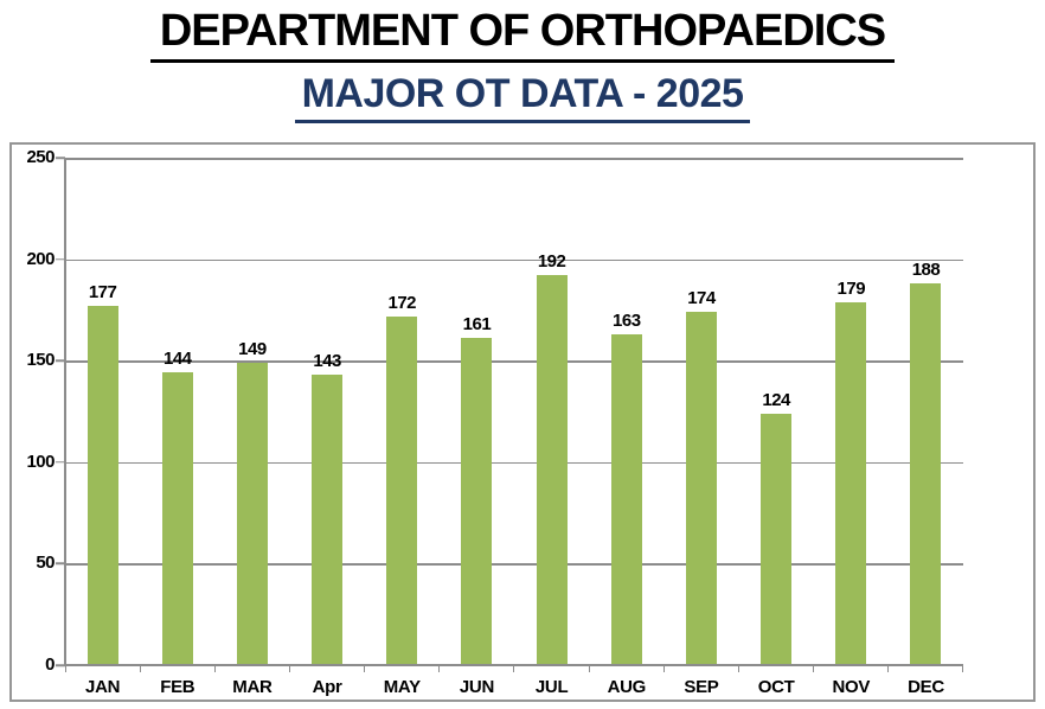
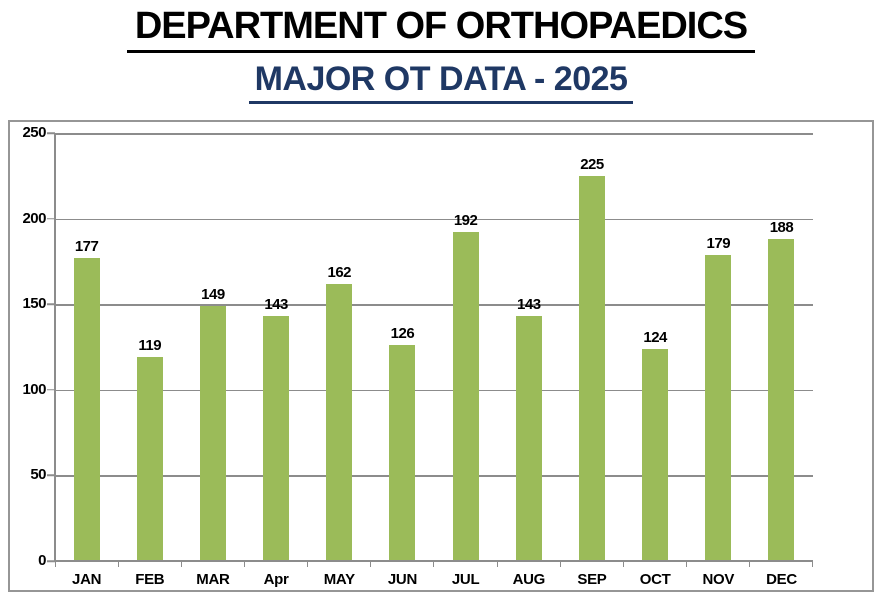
FEB: 144 -> 119
MAY: 172 -> 162
JUN: 161 -> 126
AUG: 163 -> 143
SEP: 174 -> 225
